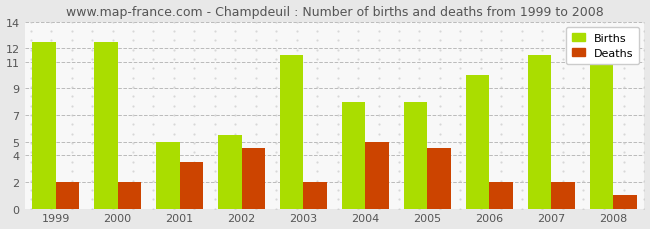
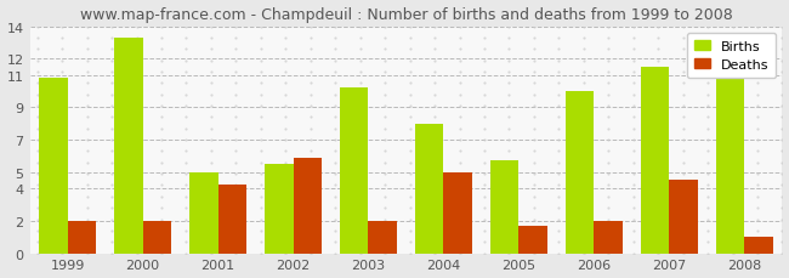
Births/1999: 12.5 -> 10.8
Births/2000: 12.5 -> 13.3
Deaths/2001: 3.5 -> 4.2
Deaths/2002: 4.5 -> 5.9
Births/2003: 11.5 -> 10.2
Births/2005: 8.0 -> 5.7
Deaths/2005: 4.5 -> 1.7
Deaths/2007: 2.0 -> 4.5
